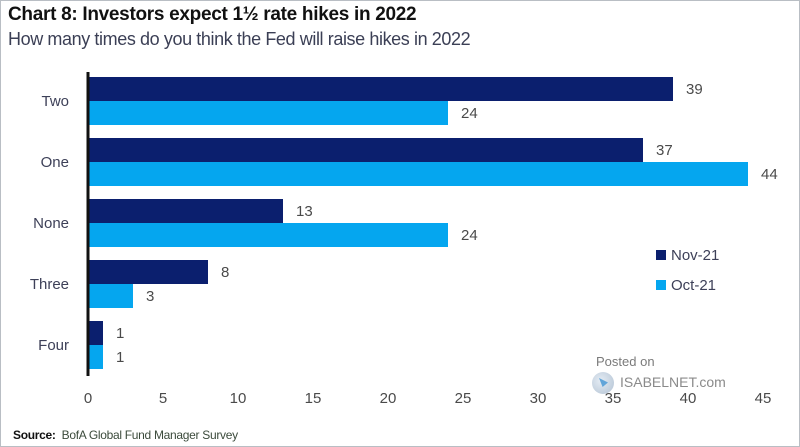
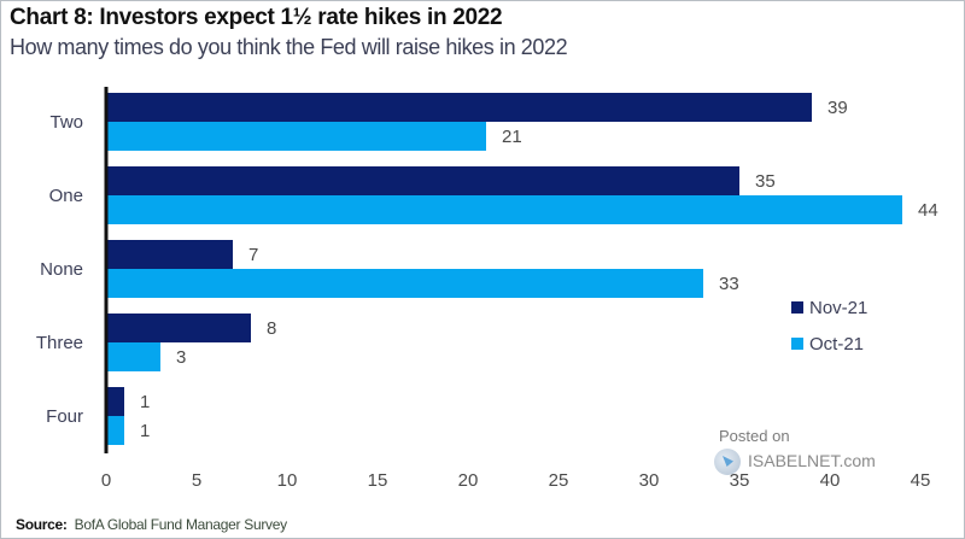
Oct-21/Two: 24 -> 21
Nov-21/One: 37 -> 35
Nov-21/None: 13 -> 7
Oct-21/None: 24 -> 33
